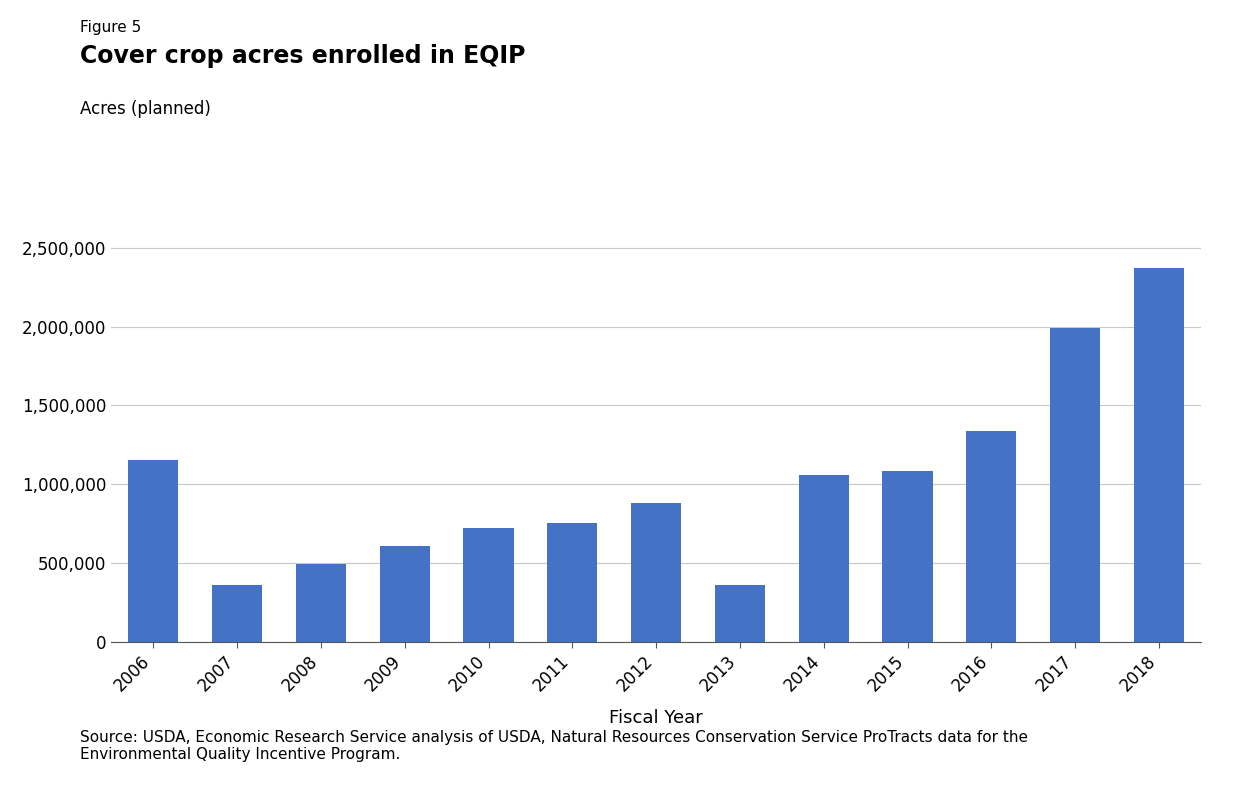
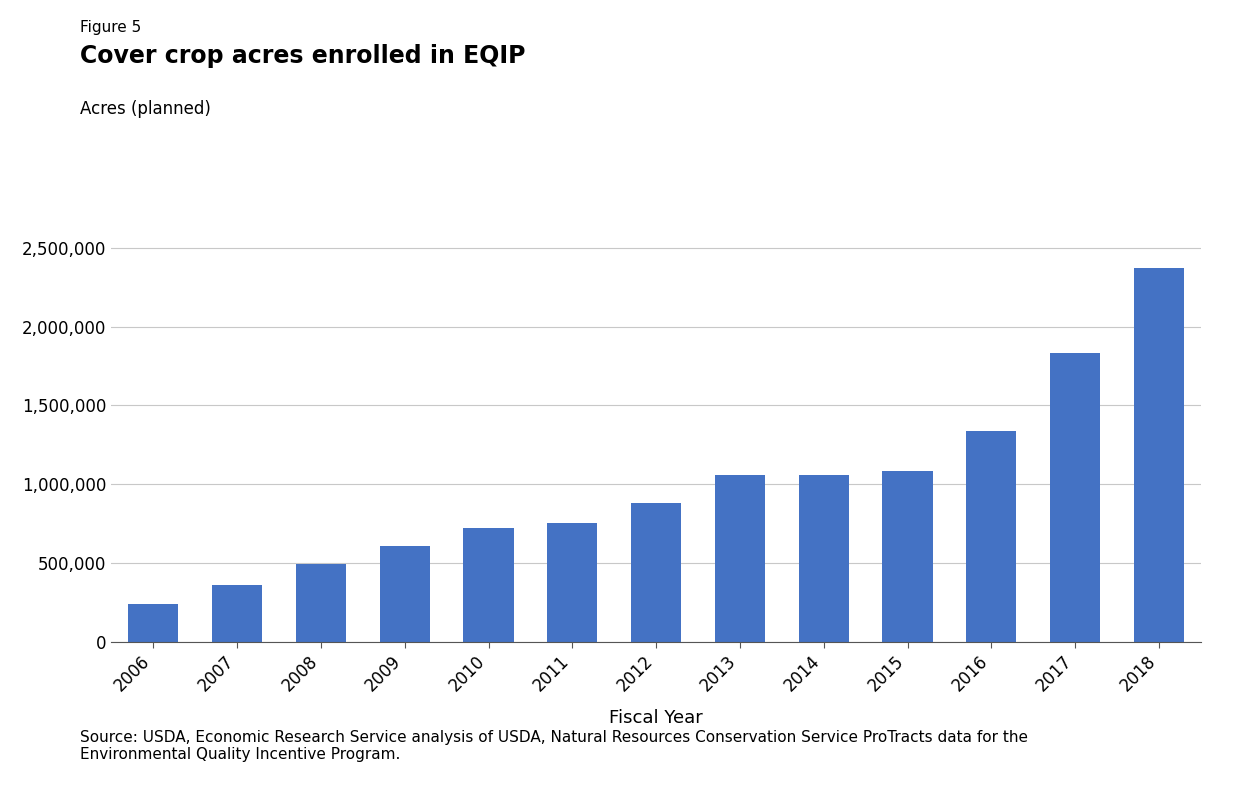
2006: 1,150,000 -> 240,000
2013: 360,000 -> 1,060,000
2017: 1,990,000 -> 1,840,000
